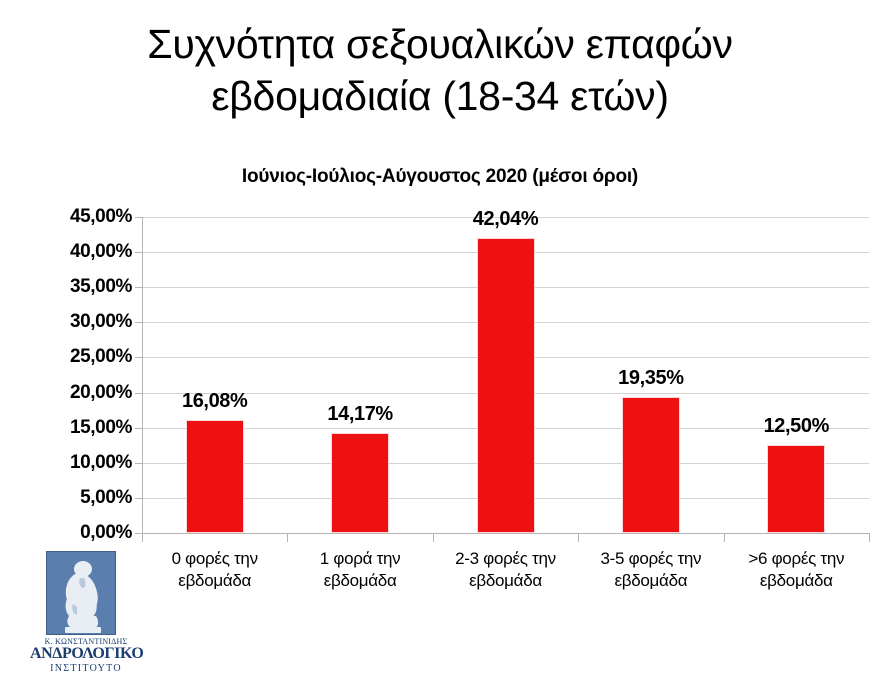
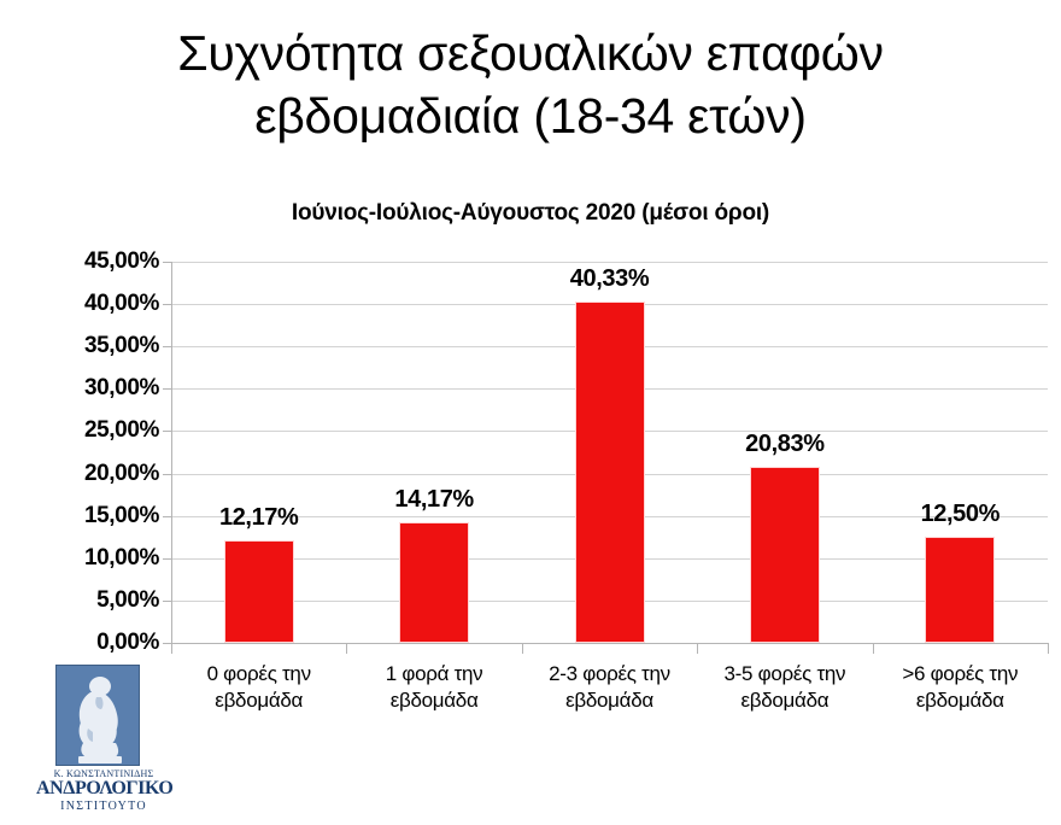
0 φορές την εβδομάδα: 16,08% -> 12,17%
2-3 φορές την εβδομάδα: 42,04% -> 40,33%
3-5 φορές την εβδομάδα: 19,35% -> 20,83%
